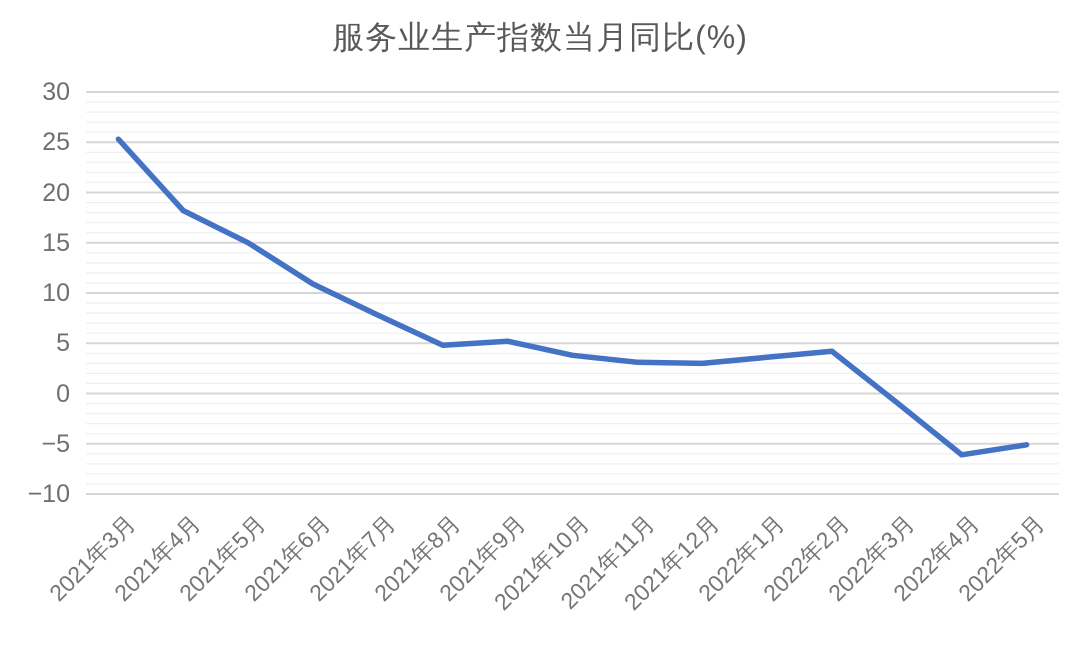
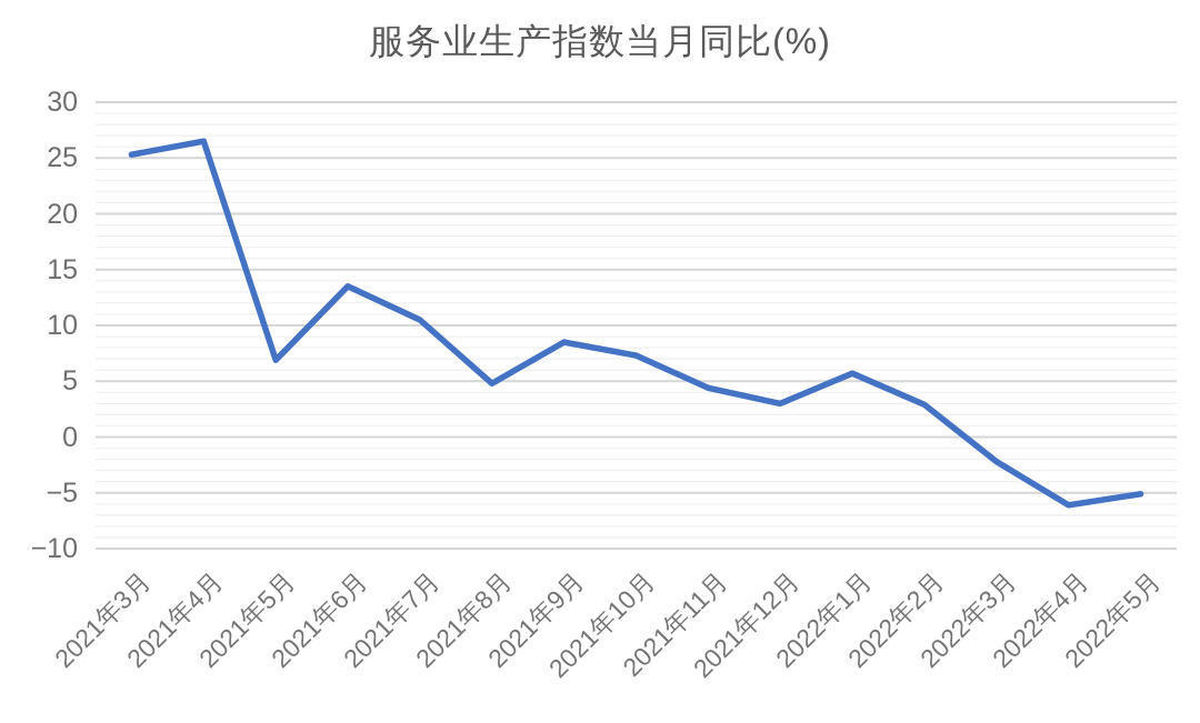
2021年4月: 18.2 -> 26.5
2021年5月: 15.0 -> 6.9
2021年6月: 10.9 -> 13.5
2021年7月: 7.8 -> 10.5
2021年9月: 5.2 -> 8.5
2021年10月: 3.8 -> 7.3
2021年11月: 3.1 -> 4.4
2022年1月: 3.6 -> 5.7
2022年2月: 4.2 -> 2.9
2022年3月: -0.9 -> -2.2
